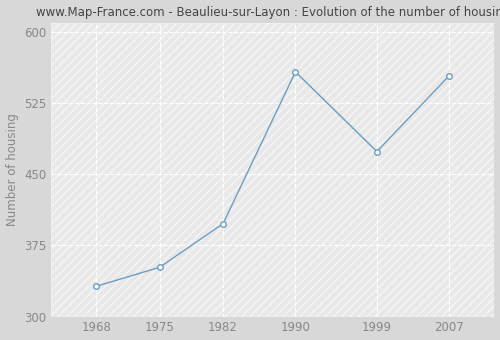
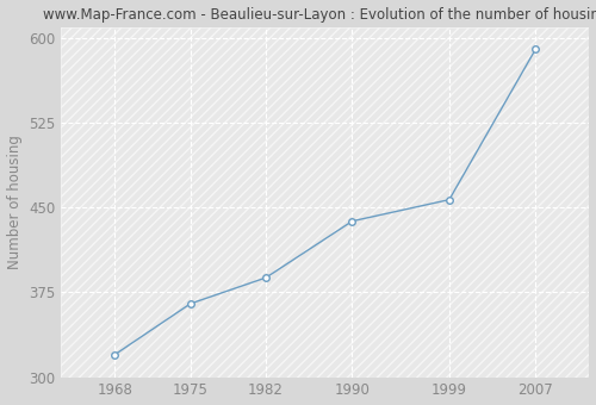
1968: 332 -> 320
1975: 352 -> 365
1982: 398 -> 388
1990: 558 -> 438
1999: 474 -> 457
2007: 554 -> 590
